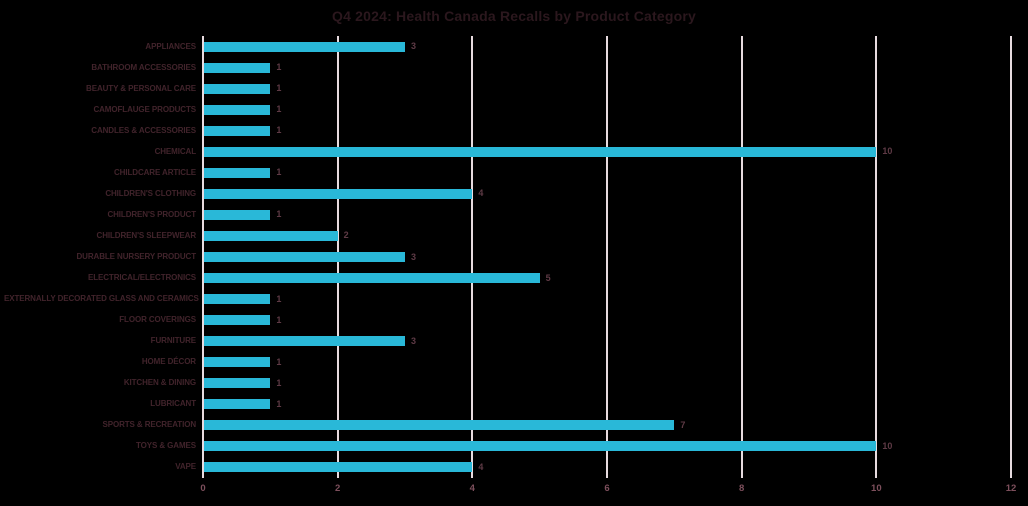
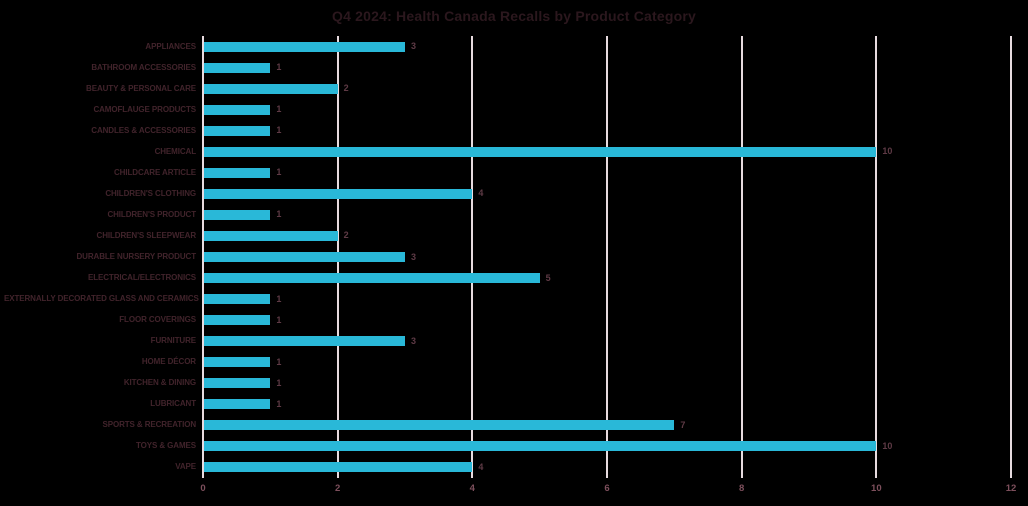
BEAUTY & PERSONAL CARE: 1 -> 2
